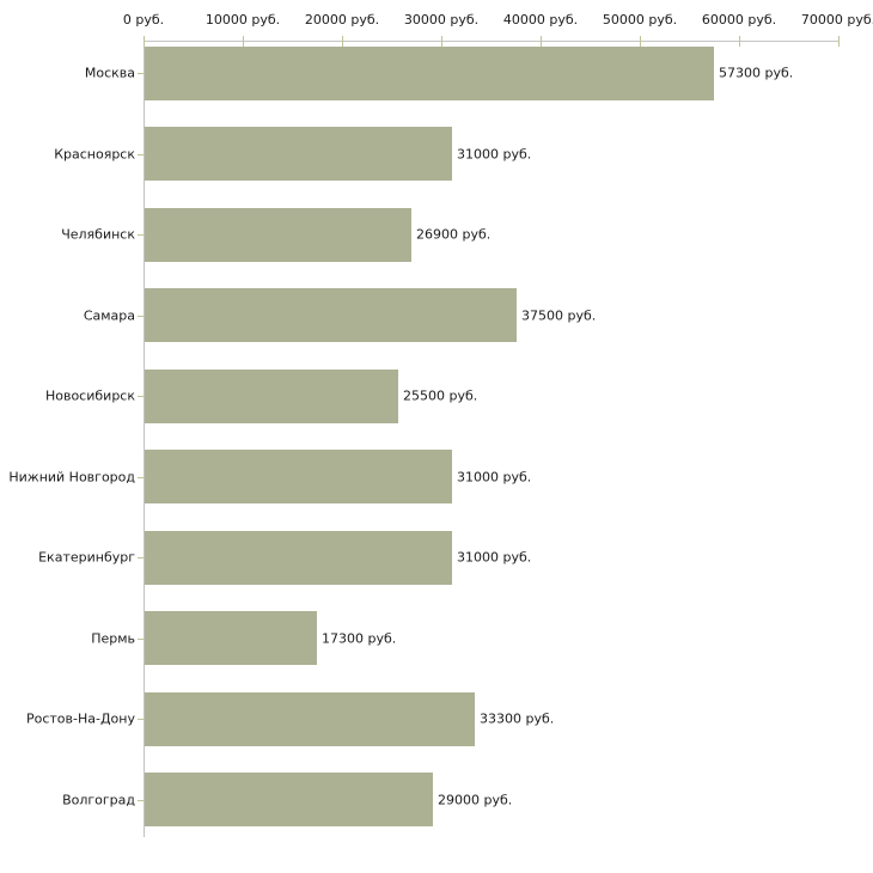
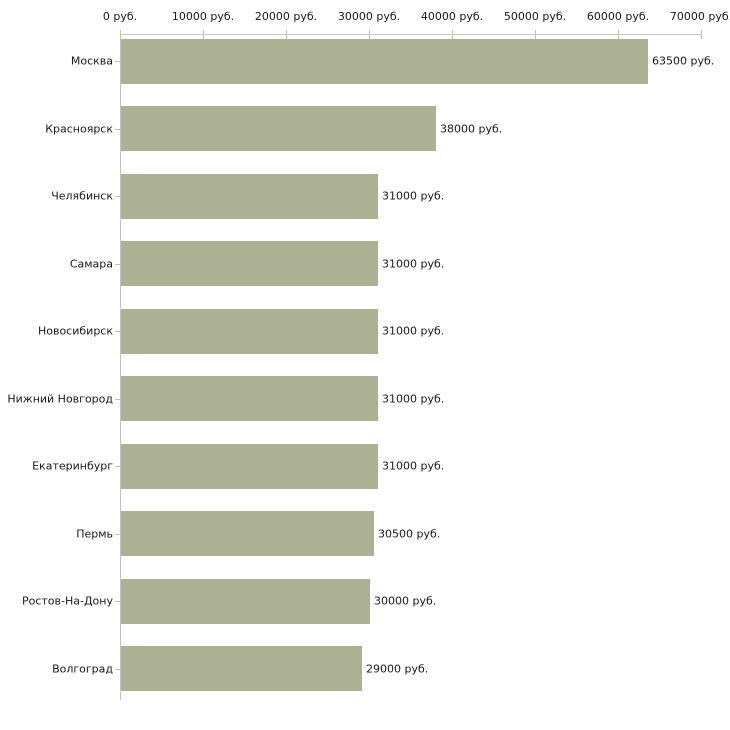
Москва: 57300 -> 63500
Красноярск: 31000 -> 38000
Челябинск: 26900 -> 31000
Самара: 37500 -> 31000
Новосибирск: 25500 -> 31000
Пермь: 17300 -> 30500
Ростов-На-Дону: 33300 -> 30000
